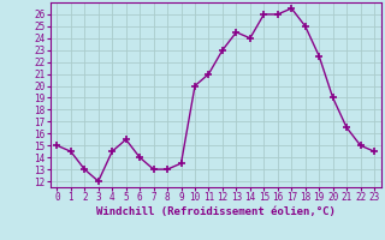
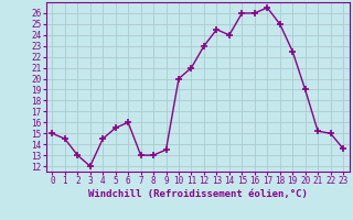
6: 14.0 -> 16.0
21: 16.5 -> 15.2
23: 14.5 -> 13.6
